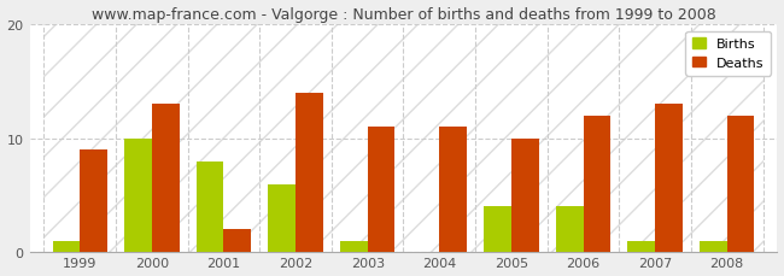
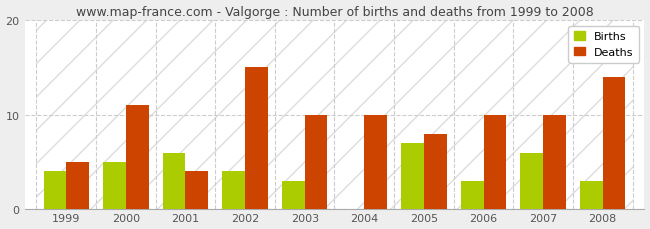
Births/1999: 1 -> 4
Deaths/1999: 9 -> 5
Births/2000: 10 -> 5
Deaths/2000: 13 -> 11
Births/2001: 8 -> 6
Deaths/2001: 2 -> 4
Births/2002: 6 -> 4
Deaths/2002: 14 -> 15
Births/2003: 1 -> 3
Deaths/2003: 11 -> 10
Deaths/2004: 11 -> 10
Births/2005: 4 -> 7
Deaths/2005: 10 -> 8
Births/2006: 4 -> 3
Deaths/2006: 12 -> 10
Births/2007: 1 -> 6
Deaths/2007: 13 -> 10
Births/2008: 1 -> 3
Deaths/2008: 12 -> 14
